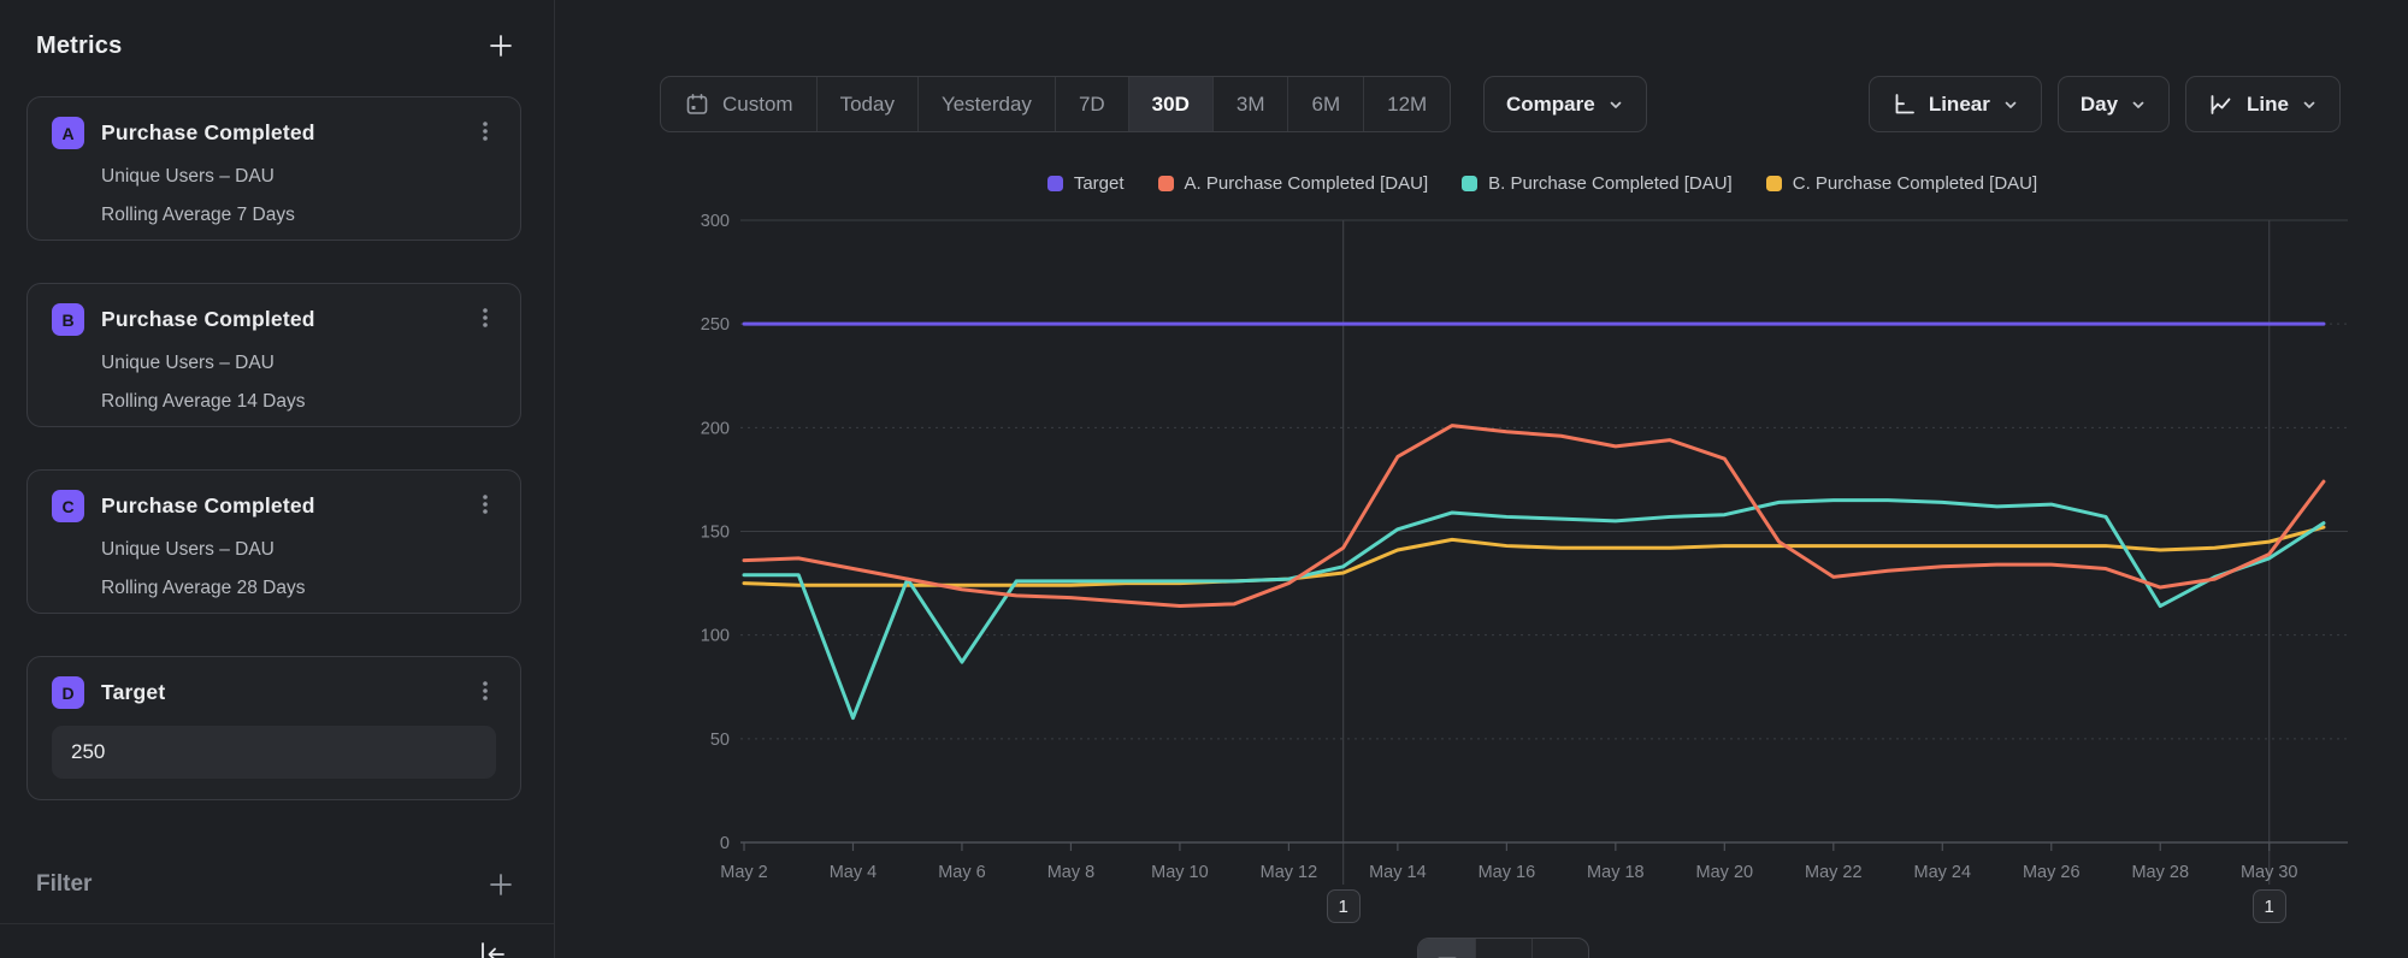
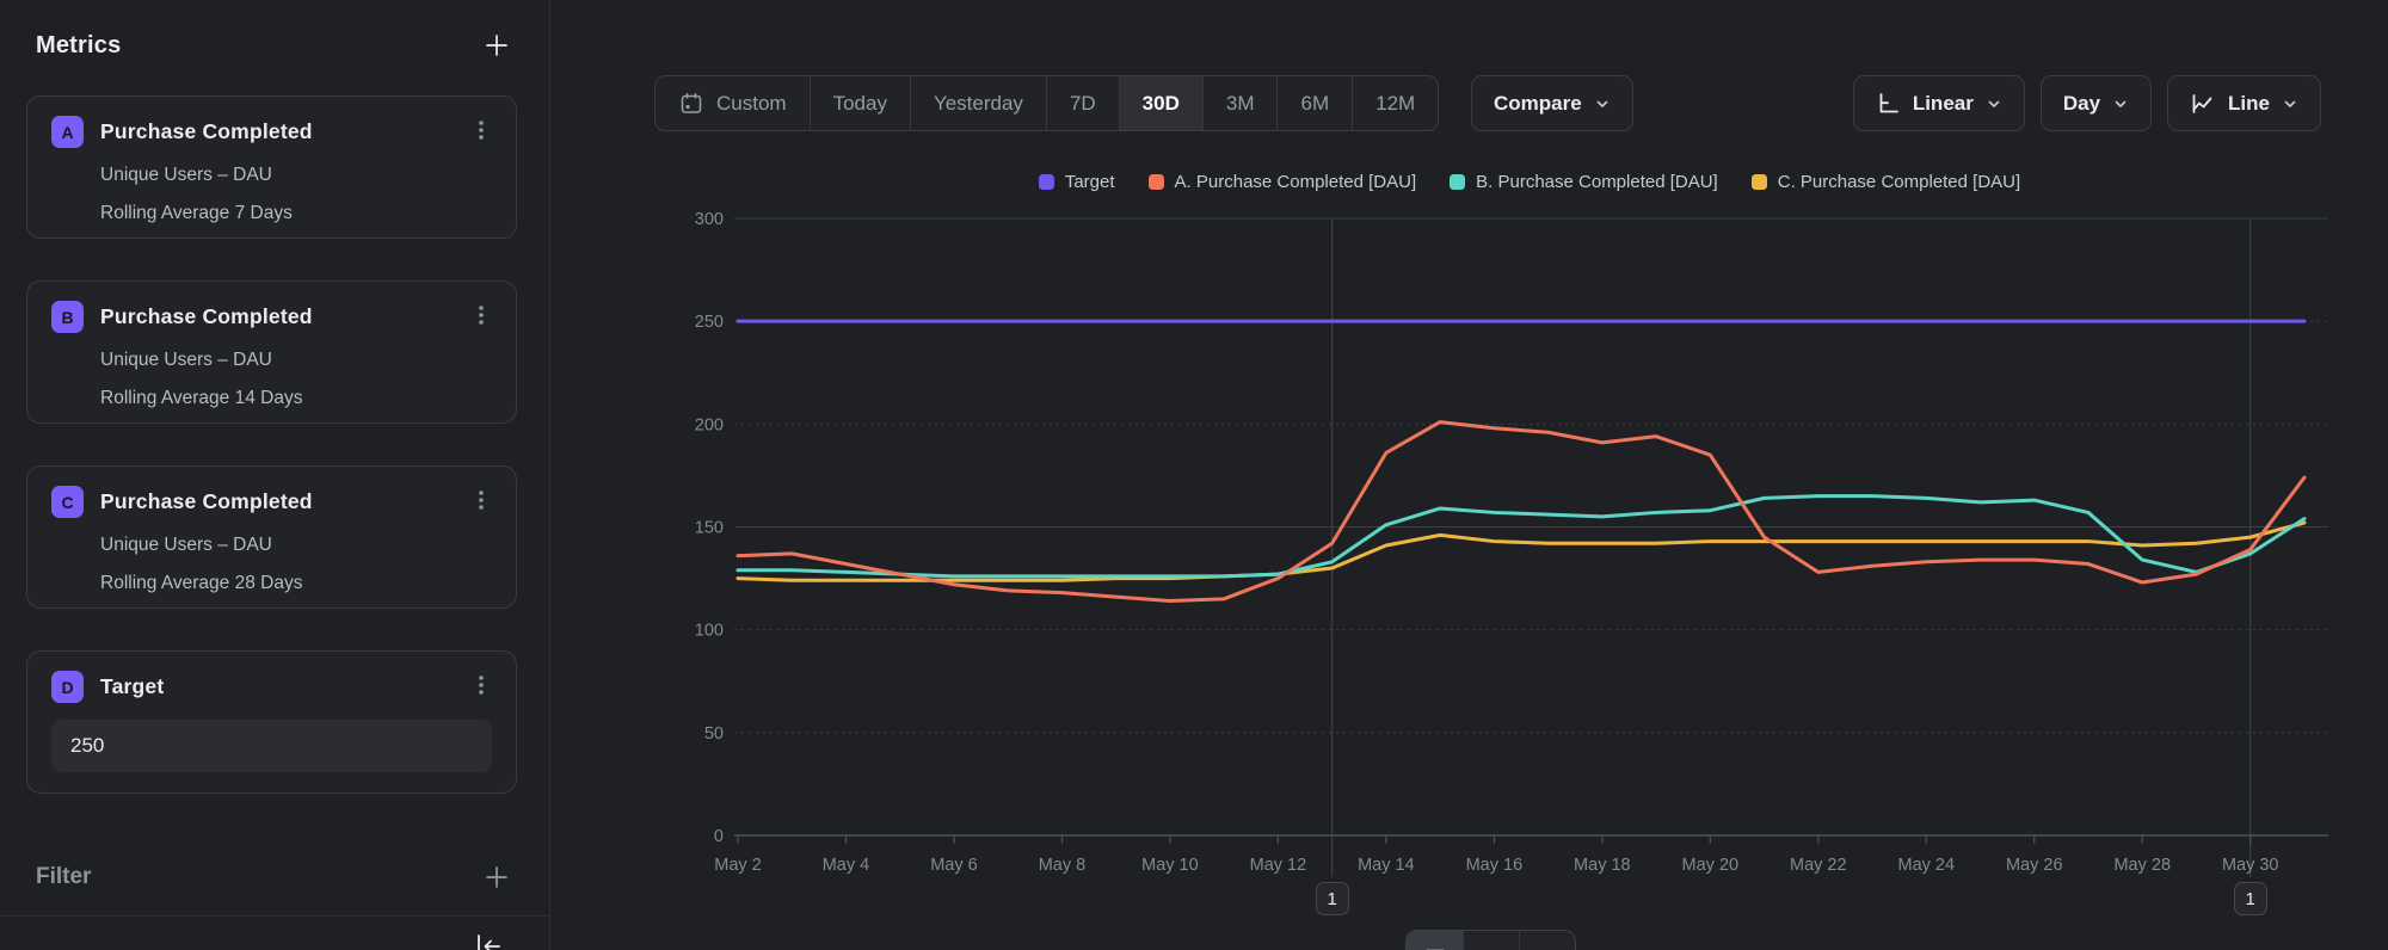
B. Purchase Completed [DAU]/May 4: 60 -> 128
B. Purchase Completed [DAU]/May 6: 87 -> 126
B. Purchase Completed [DAU]/May 28: 114 -> 134
